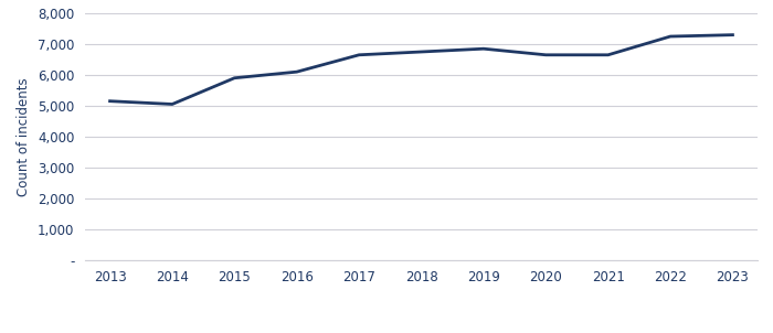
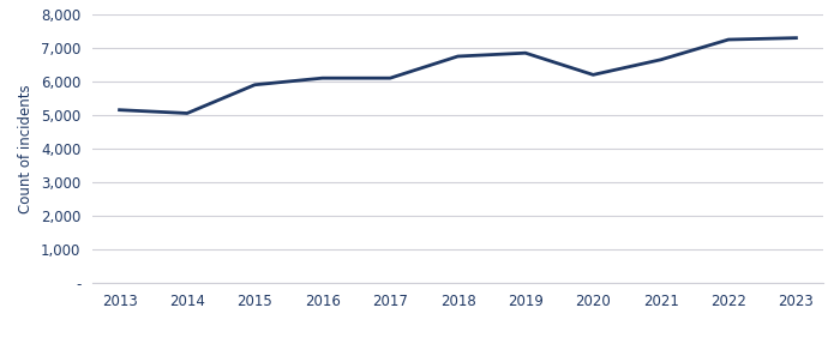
2017: 6,650 -> 6,100
2020: 6,650 -> 6,200
